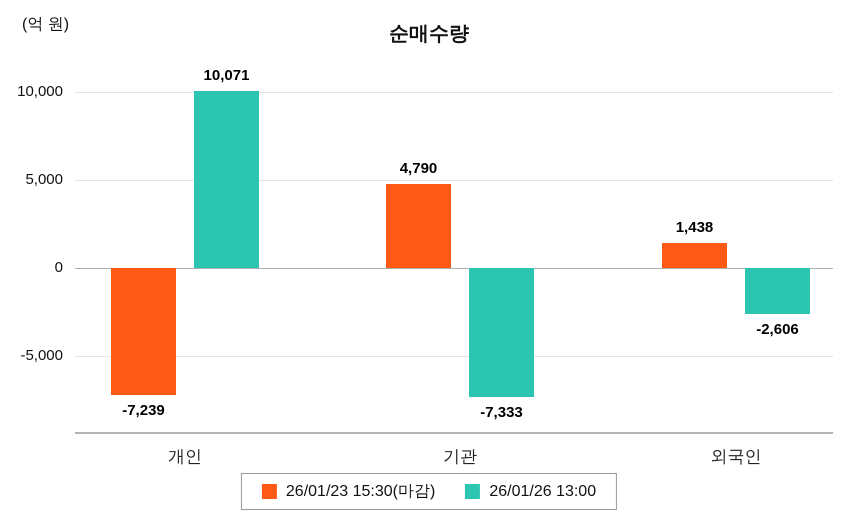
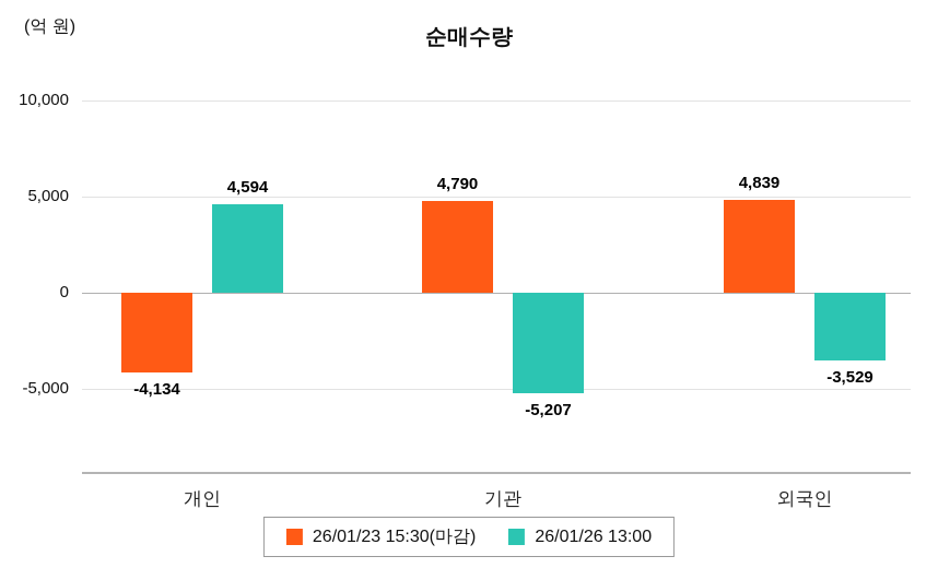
26/01/23 15:30(마감)/개인: -7,239 -> -4,134
26/01/26 13:00/개인: 10,071 -> 4,594
26/01/26 13:00/기관: -7,333 -> -5,207
26/01/23 15:30(마감)/외국인: 1,438 -> 4,839
26/01/26 13:00/외국인: -2,606 -> -3,529
